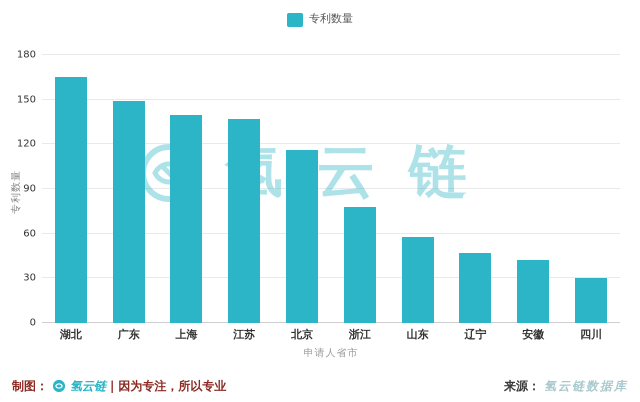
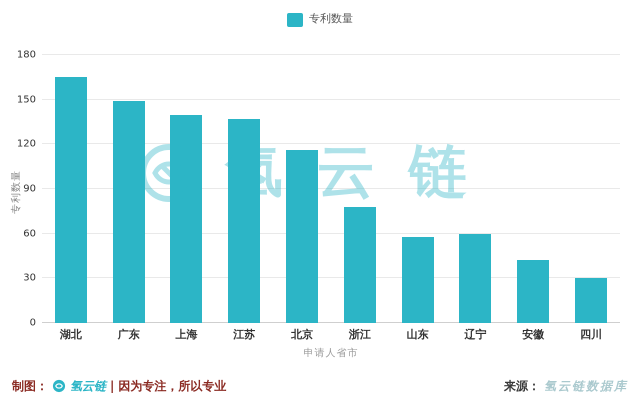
辽宁: 47 -> 60
